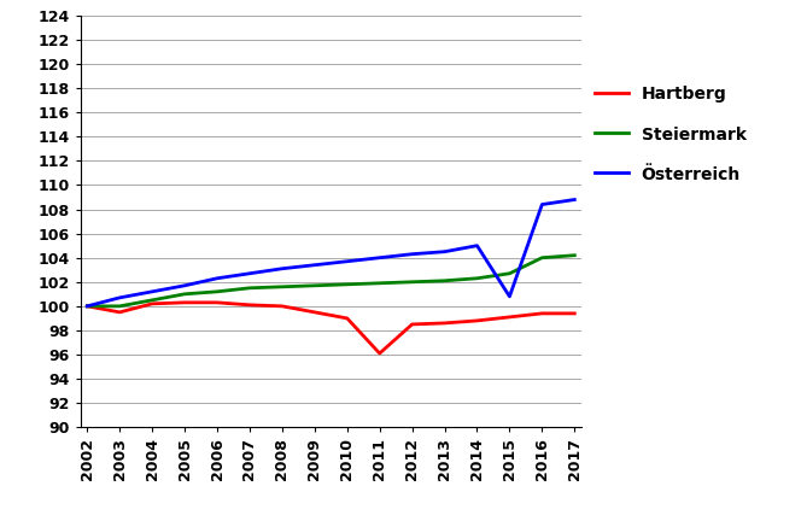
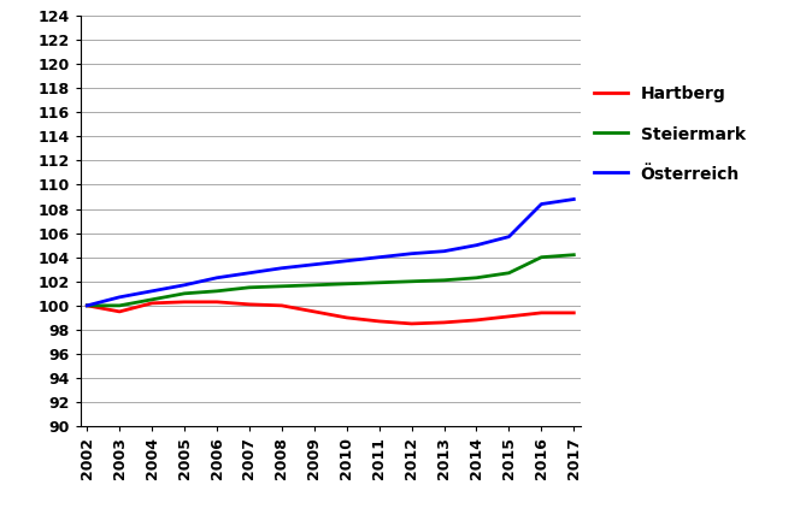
Hartberg/2011: 96.1 -> 98.7
Österreich/2015: 100.8 -> 105.7
